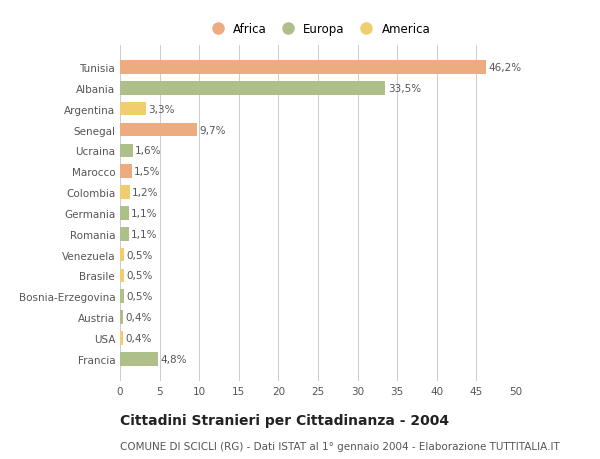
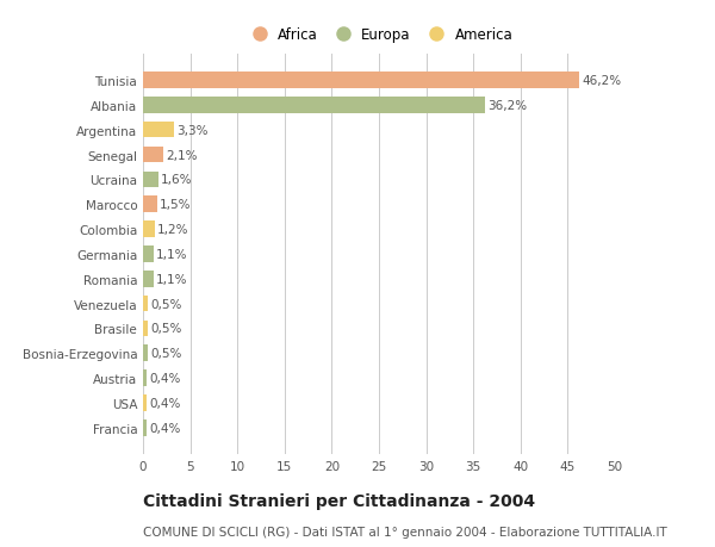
Albania: 33,5% -> 36,2%
Senegal: 9,7% -> 2,1%
Francia: 4,8% -> 0,4%
